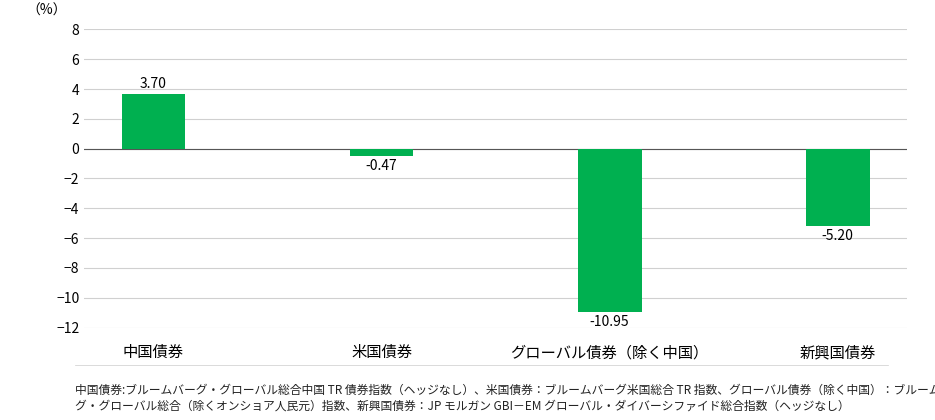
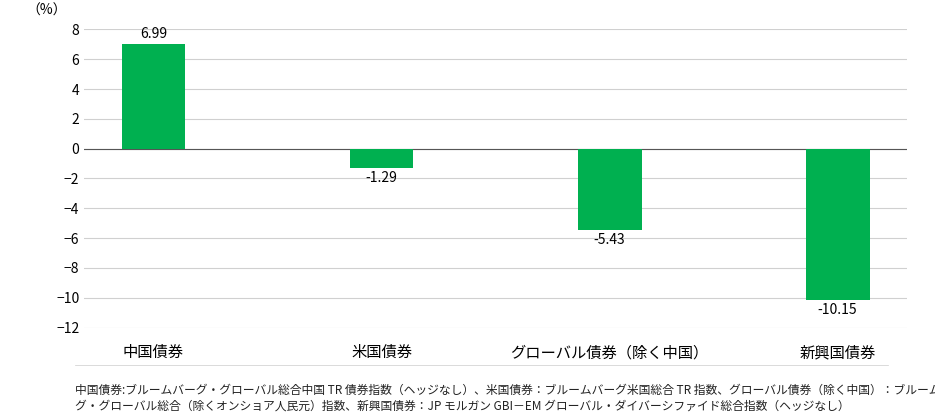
中国債券: 3.70 -> 6.99
米国債券: -0.47 -> -1.29
グローバル債券（除く中国）: -10.95 -> -5.43
新興国債券: -5.20 -> -10.15
